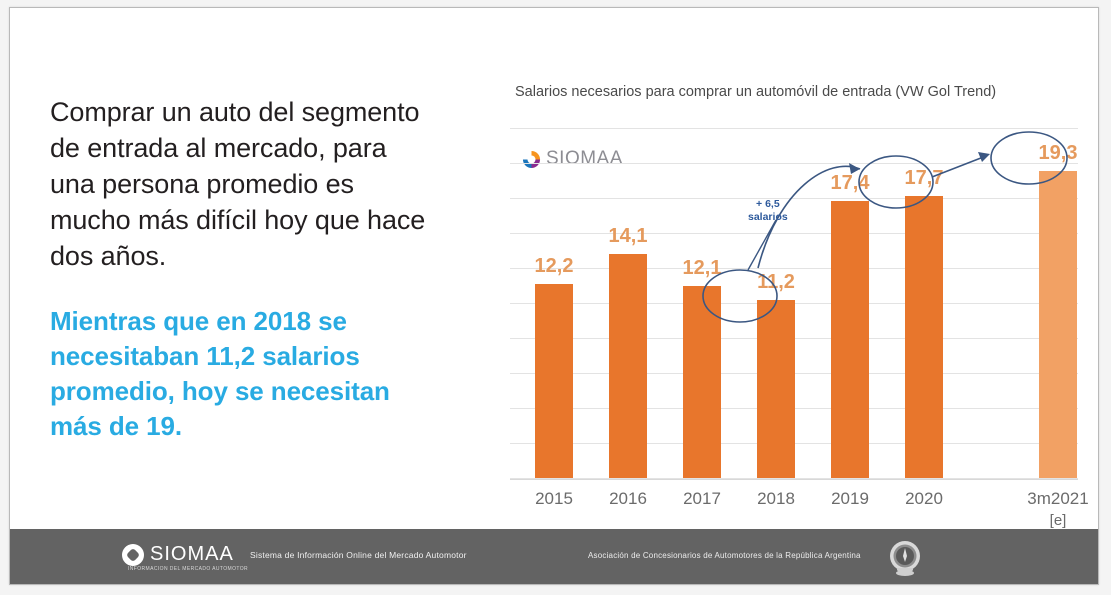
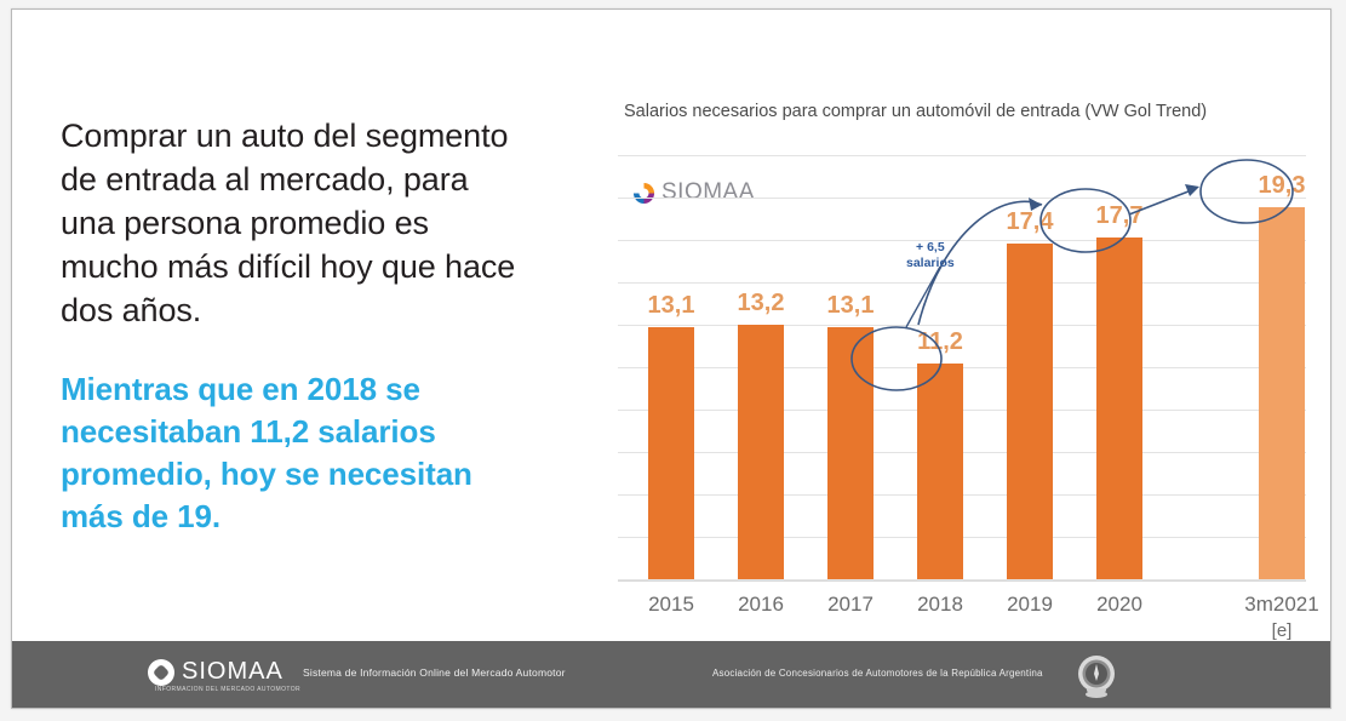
2015: 12,2 -> 13,1
2016: 14,1 -> 13,2
2017: 12,1 -> 13,1
